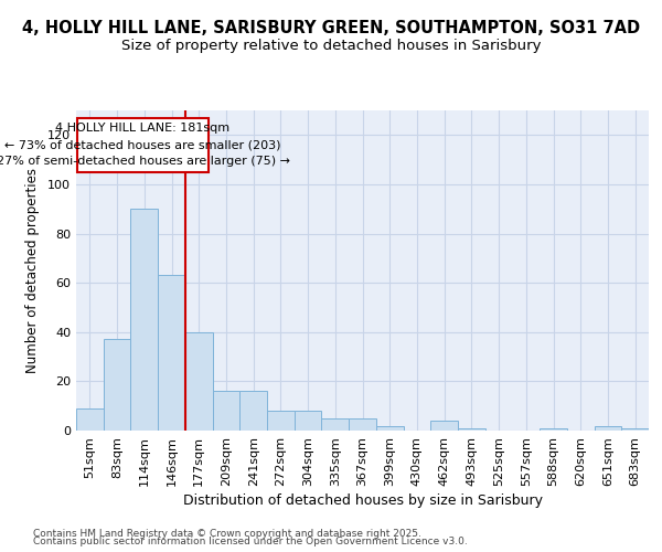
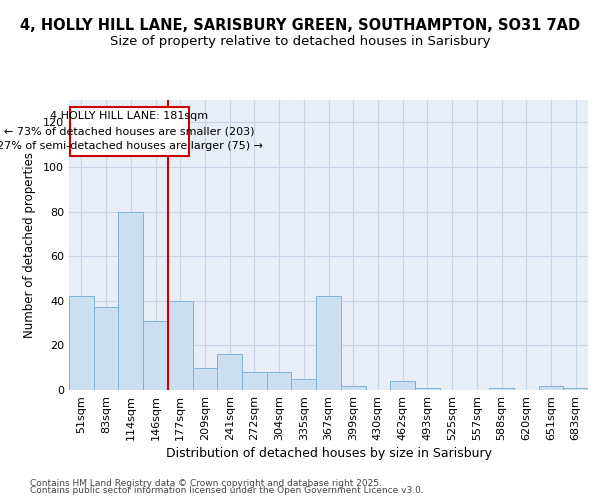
51sqm: 9 -> 42
114sqm: 90 -> 80
146sqm: 63 -> 31
209sqm: 16 -> 10
367sqm: 5 -> 42
